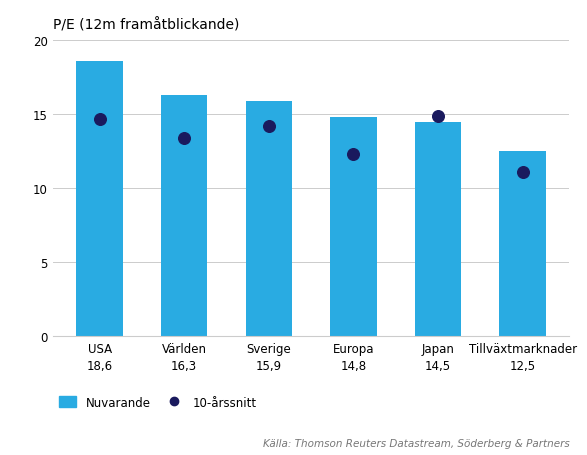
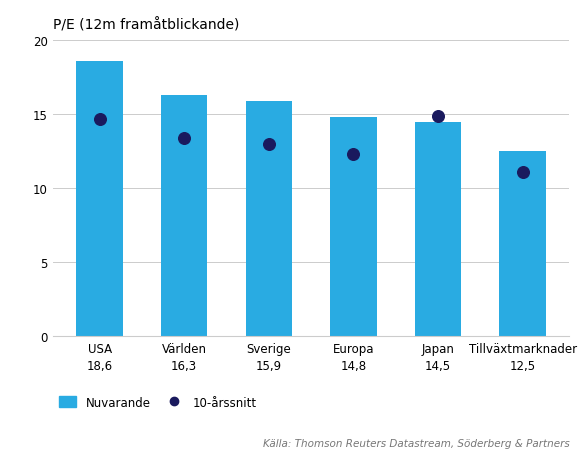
10-årssnitt/Sverige 15,9: 14.2 -> 13.0
